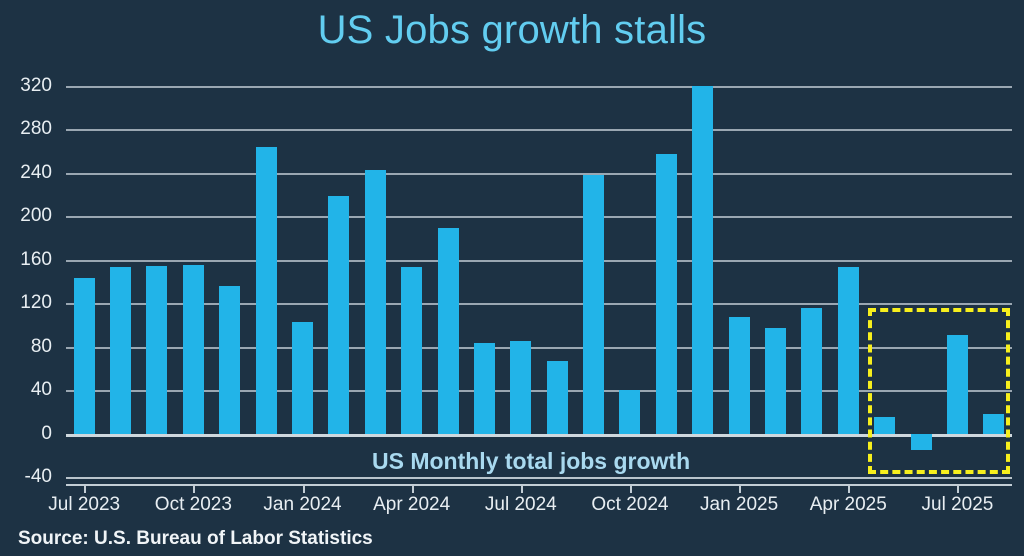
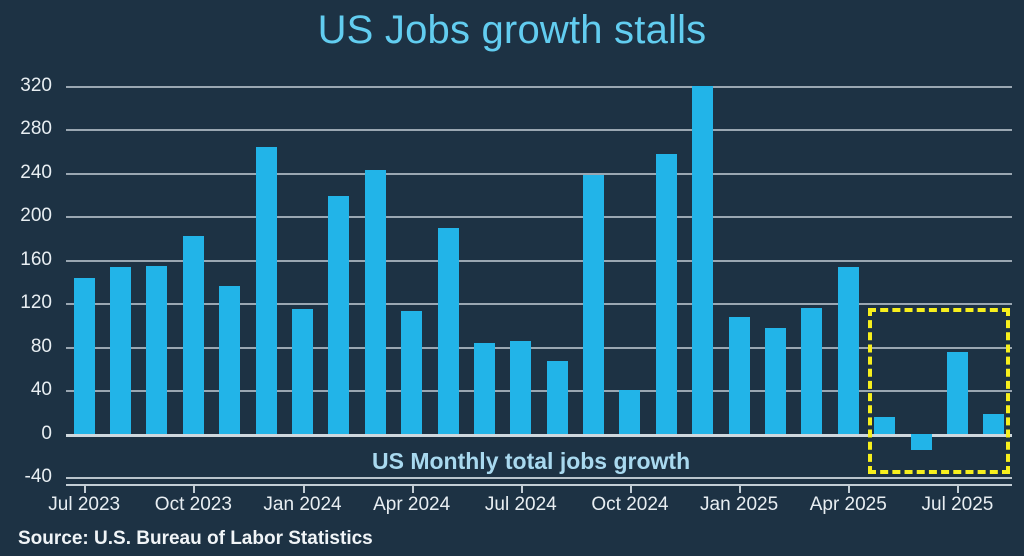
Oct 2023: 155 -> 182
Jan 2024: 103 -> 115
Apr 2024: 153 -> 113
Jul 2025: 91 -> 75
